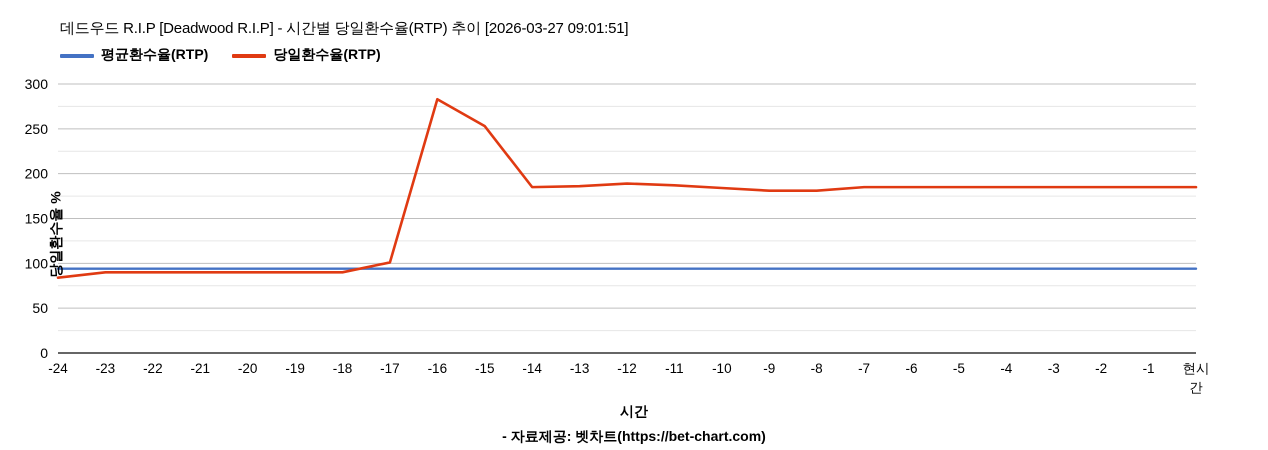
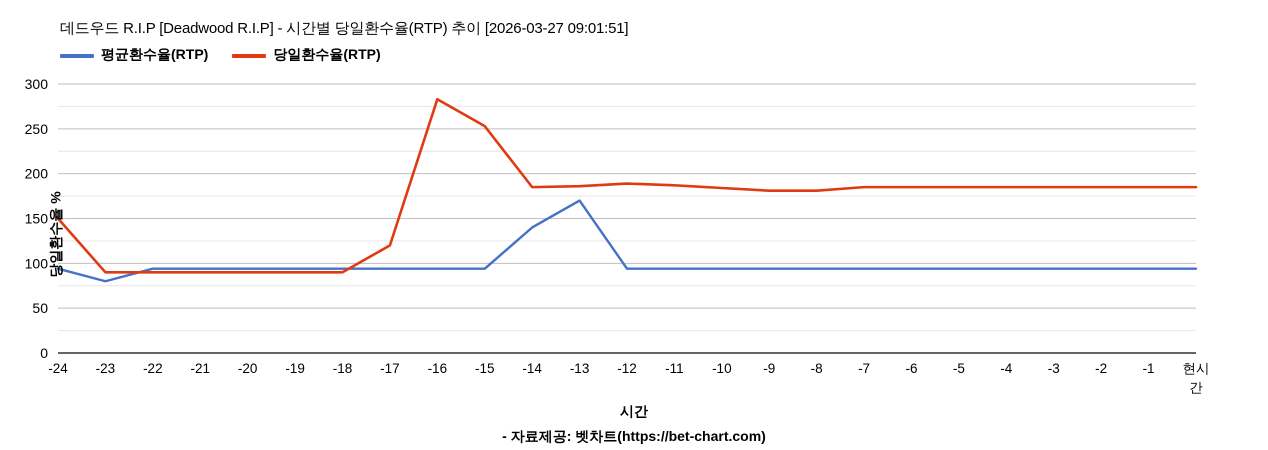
당일환수율(RTP)/-24: 80 -> 150
평균환수율(RTP)/-23: 90 -> 80
당일환수율(RTP)/-17: 100 -> 120
평균환수율(RTP)/-14: 90 -> 140
평균환수율(RTP)/-13: 90 -> 170
